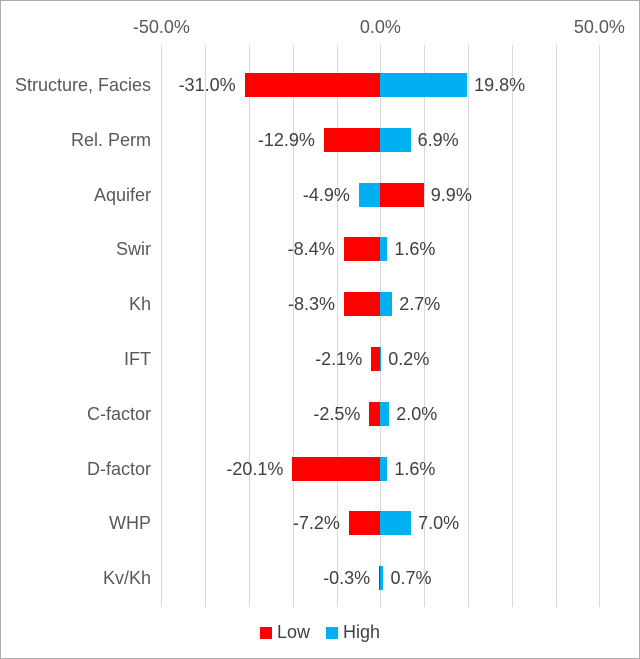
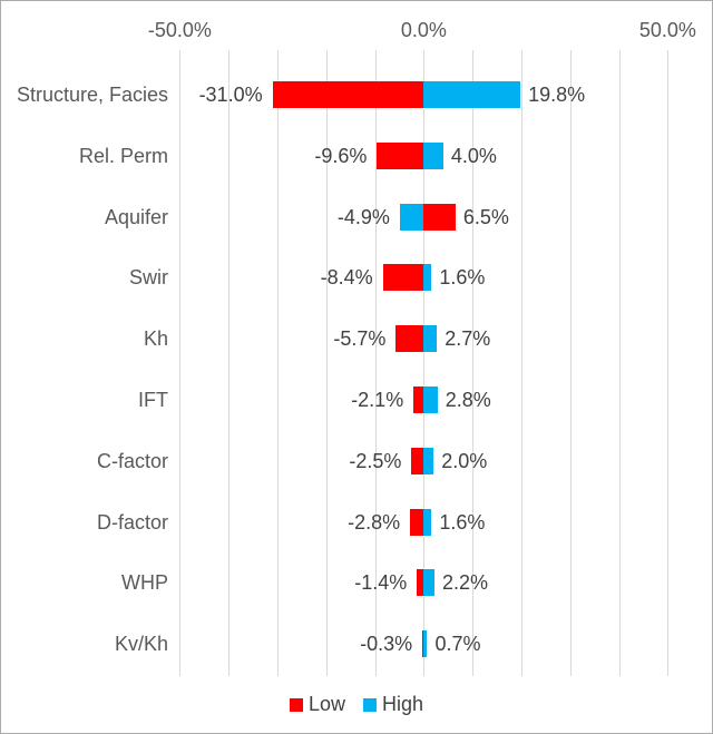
Low/Rel. Perm: -12.9% -> -9.6%
High/Rel. Perm: 6.9% -> 4.0%
Low/Aquifer: 9.9% -> 6.5%
Low/Kh: -8.3% -> -5.7%
High/IFT: 0.2% -> 2.8%
Low/D-factor: -20.1% -> -2.8%
Low/WHP: -7.2% -> -1.4%
High/WHP: 7.0% -> 2.2%
